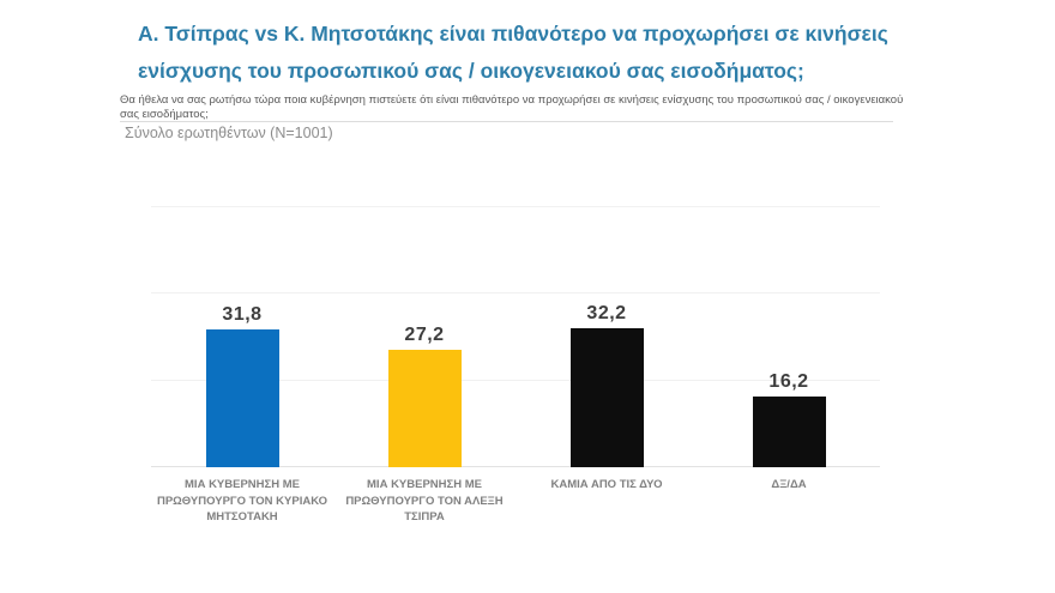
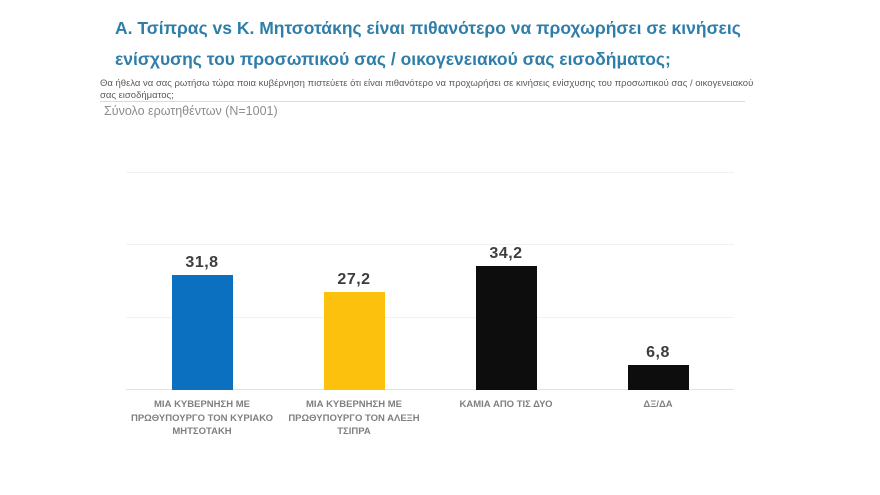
ΚΑΜΙΑ ΑΠΟ ΤΙΣ ΔΥΟ: 32,2 -> 34,2
ΔΞ/ΔΑ: 16,2 -> 6,8
